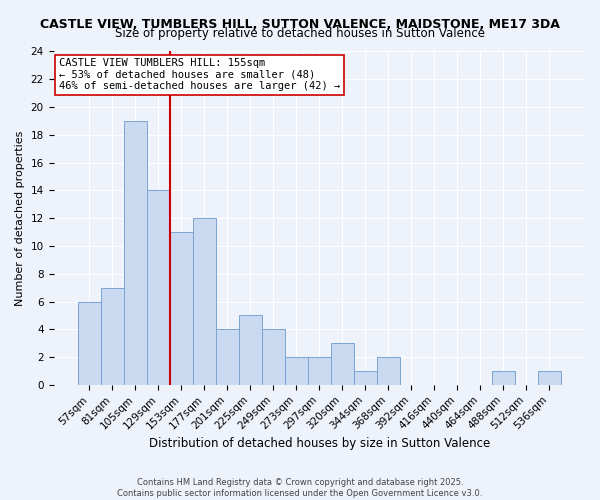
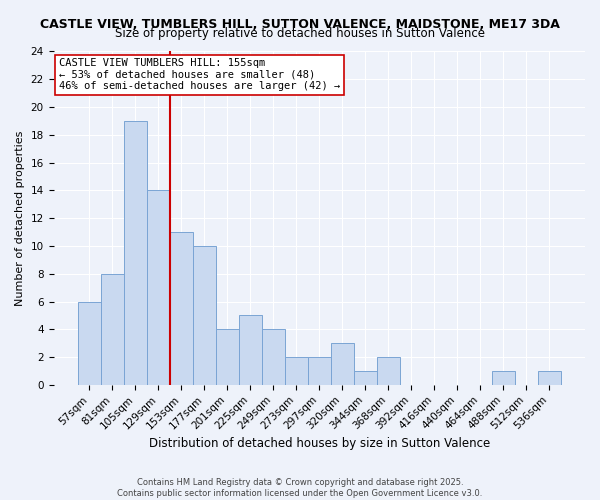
81sqm: 7 -> 8
177sqm: 12 -> 10
